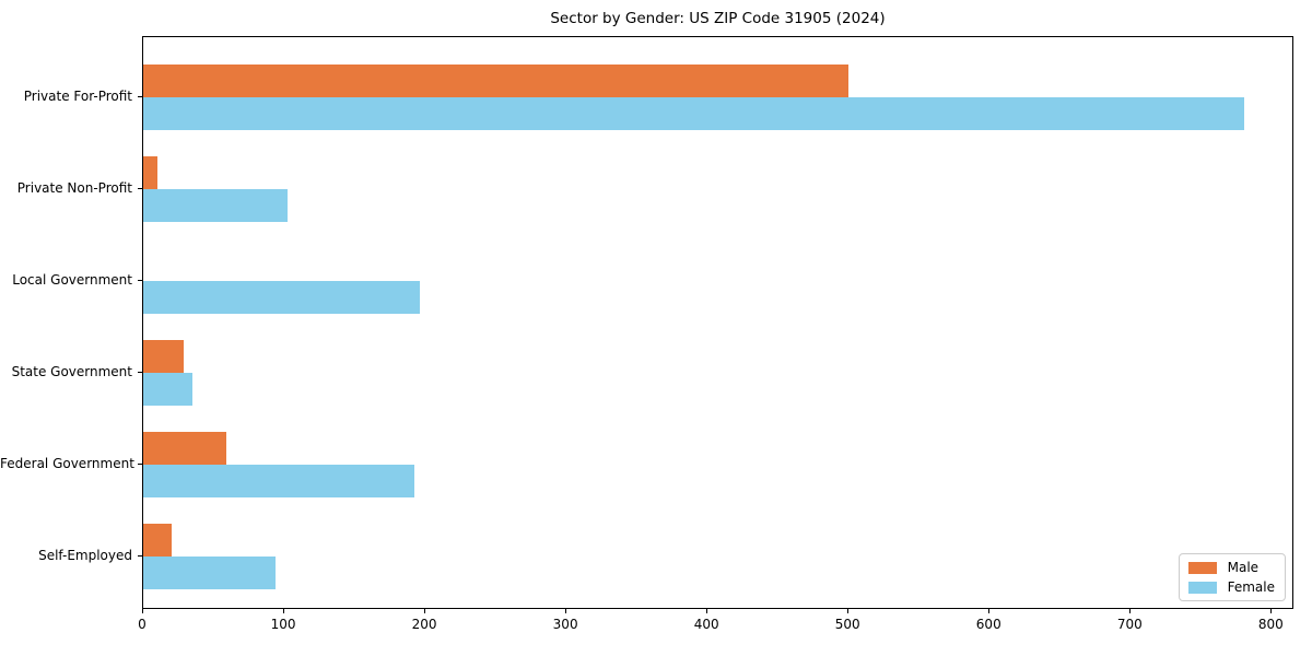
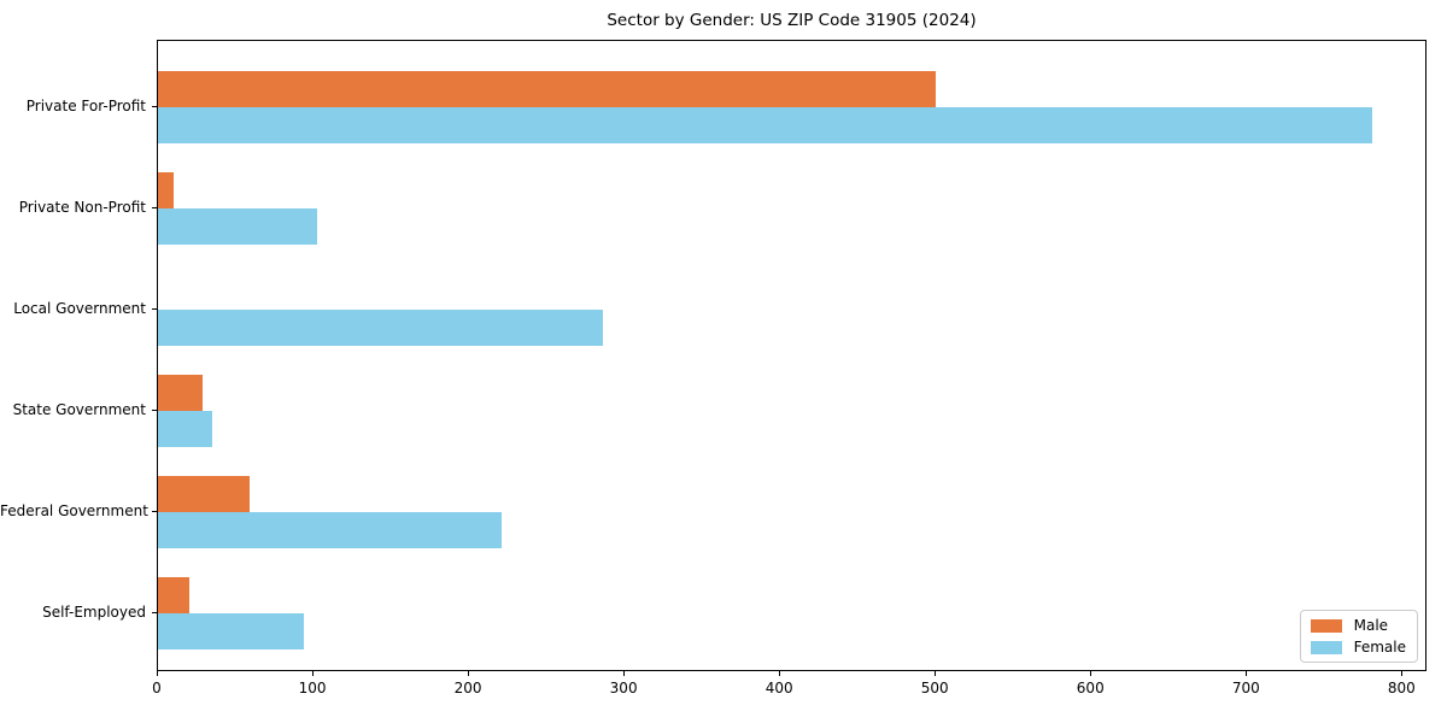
Female/Local Government: 196 -> 286
Female/Federal Government: 192 -> 221
